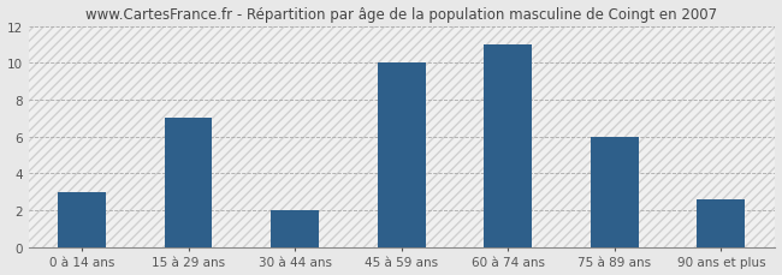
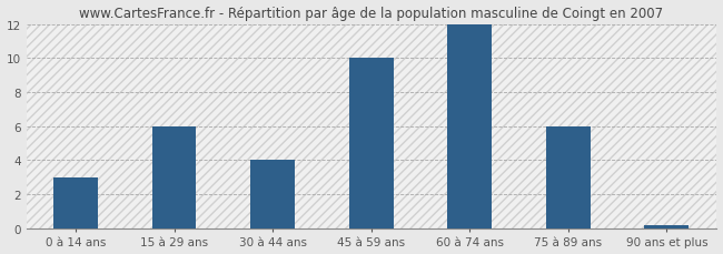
15 à 29 ans: 7.0 -> 6.0
30 à 44 ans: 2.0 -> 4.0
60 à 74 ans: 11.0 -> 12.0
90 ans et plus: 2.6 -> 0.2
